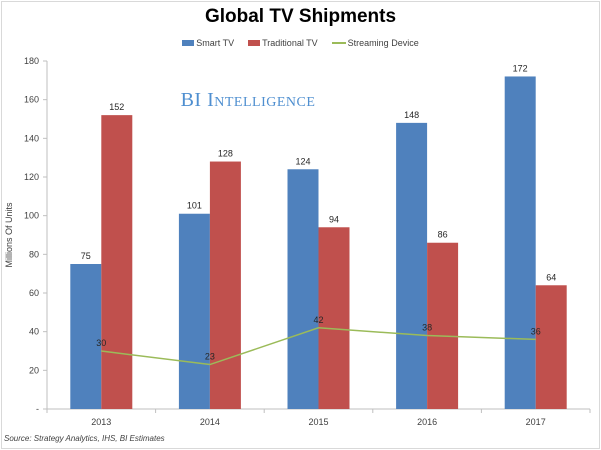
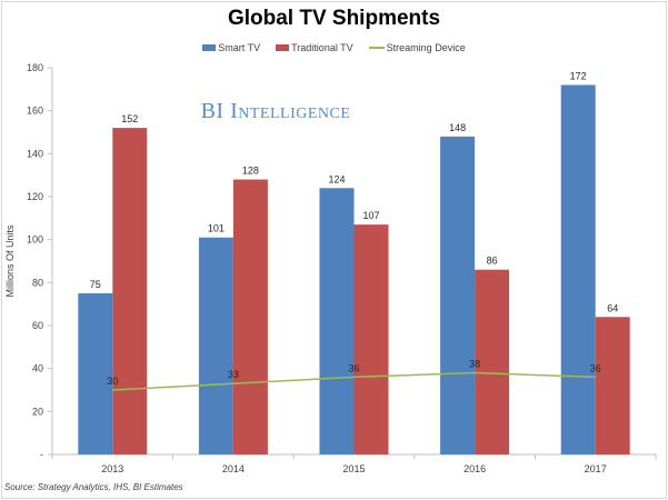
Streaming Device/2014: 23 -> 33
Traditional TV/2015: 94 -> 107
Streaming Device/2015: 42 -> 36
